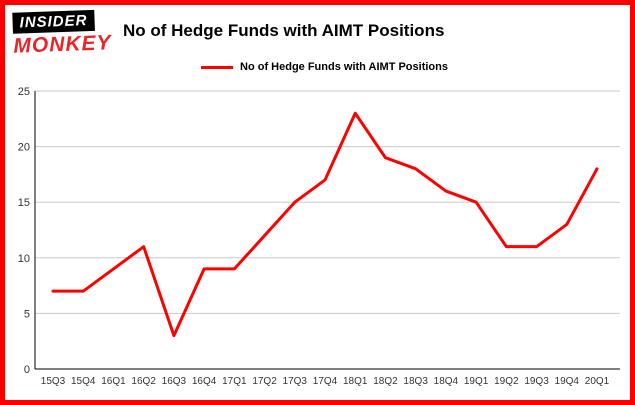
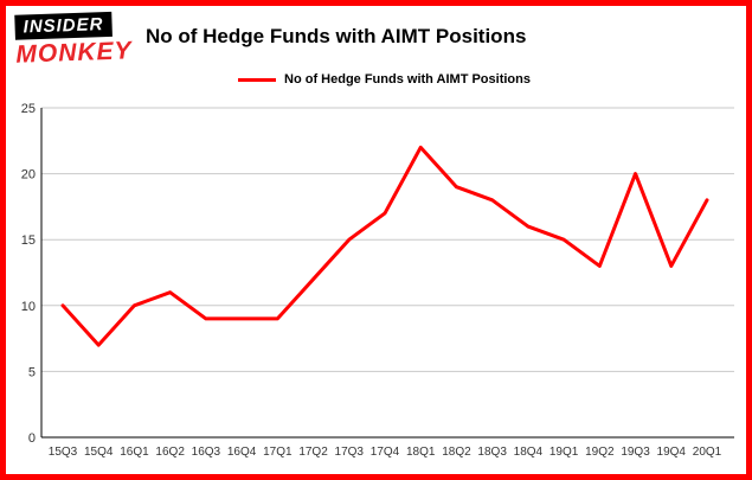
15Q3: 7 -> 10
16Q1: 9 -> 10
16Q3: 3 -> 9
18Q1: 23 -> 22
19Q2: 11 -> 13
19Q3: 11 -> 20
